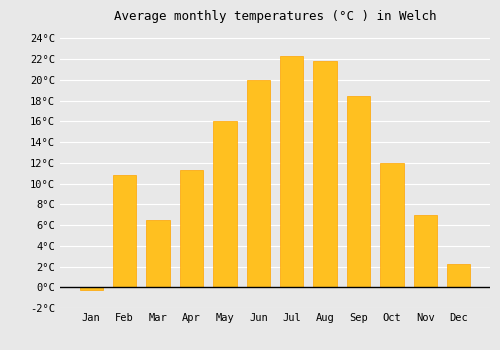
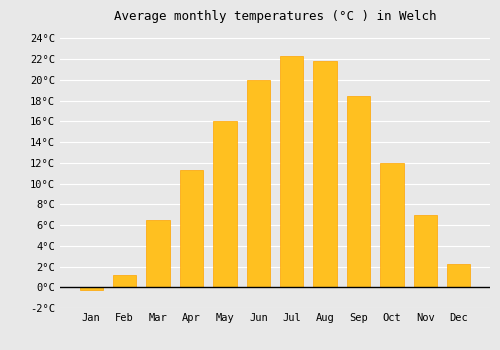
Feb: 10.8°C -> 1.2°C
